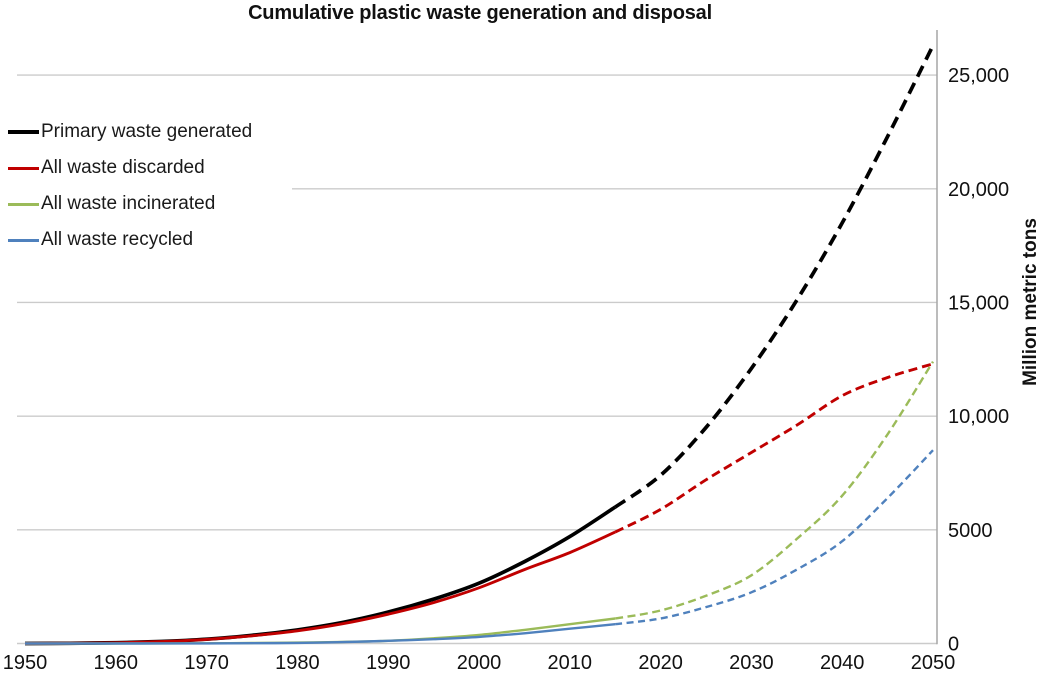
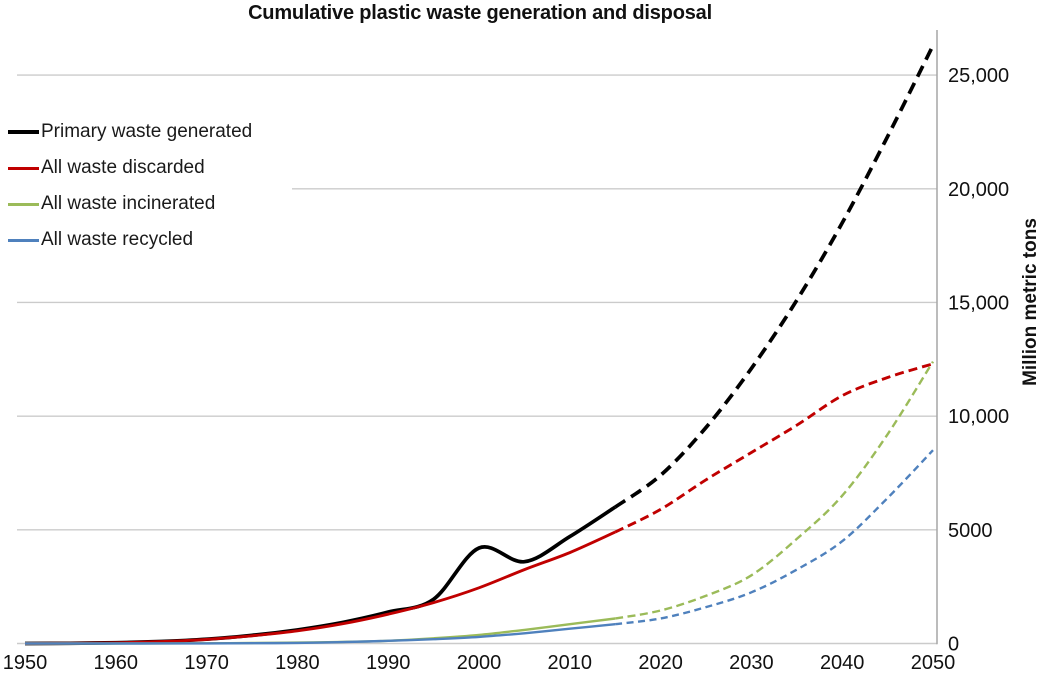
Primary waste generated/2000: 2600 -> 4200
